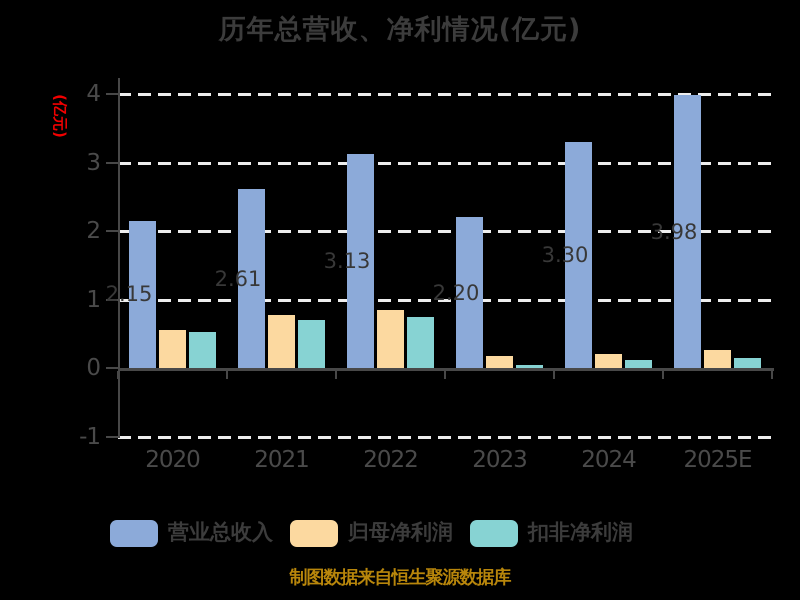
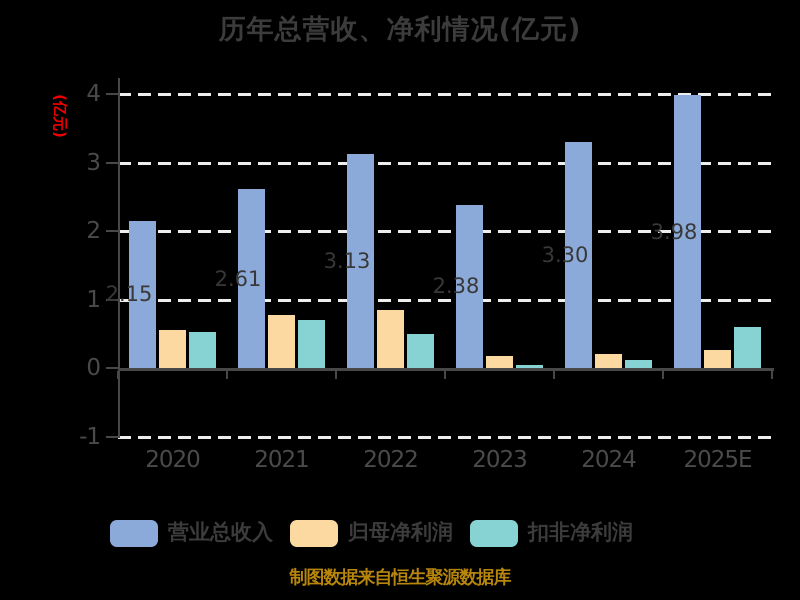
扣非净利润/2022: 0.7 -> 0.5
营业总收入/2023: 2.20 -> 2.38
扣非净利润/2025E: 0.1 -> 0.6
